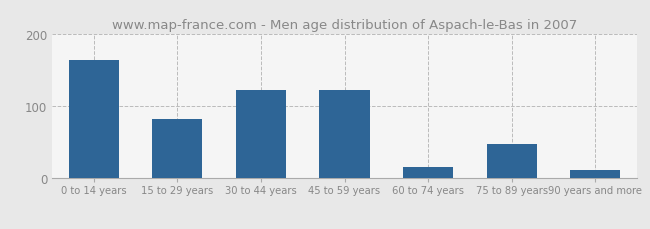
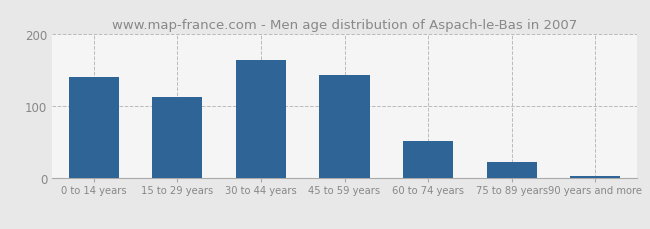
0 to 14 years: 164 -> 140
15 to 29 years: 82 -> 113
30 to 44 years: 122 -> 163
45 to 59 years: 122 -> 143
60 to 74 years: 16 -> 52
75 to 89 years: 48 -> 22
90 years and more: 12 -> 3
